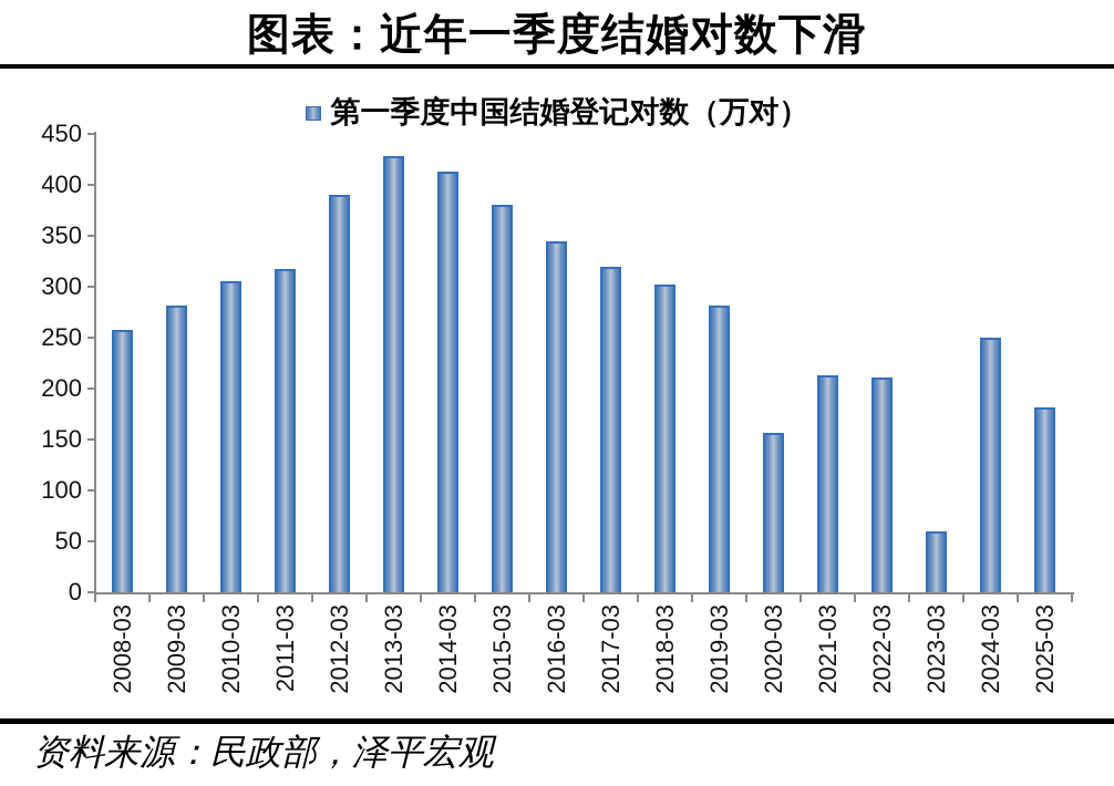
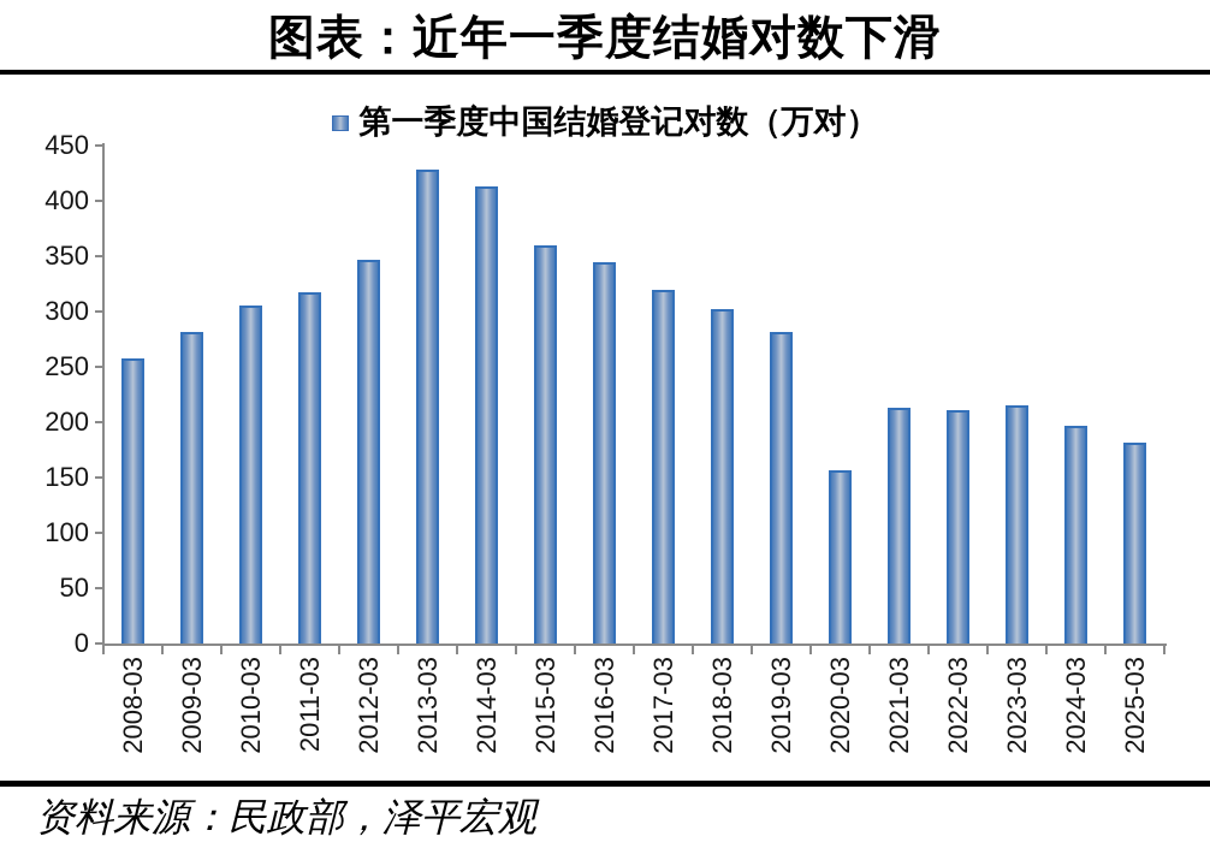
2012-03: 390 -> 350
2015-03: 380 -> 360
2023-03: 60 -> 220
2024-03: 250 -> 200
